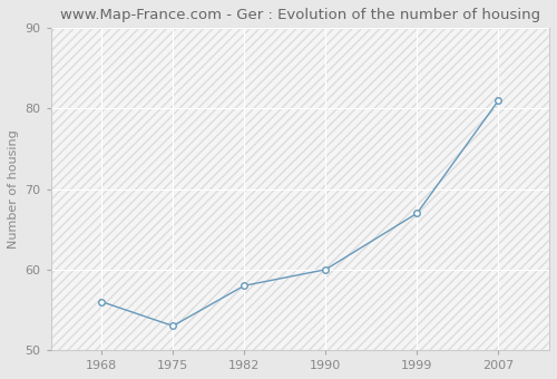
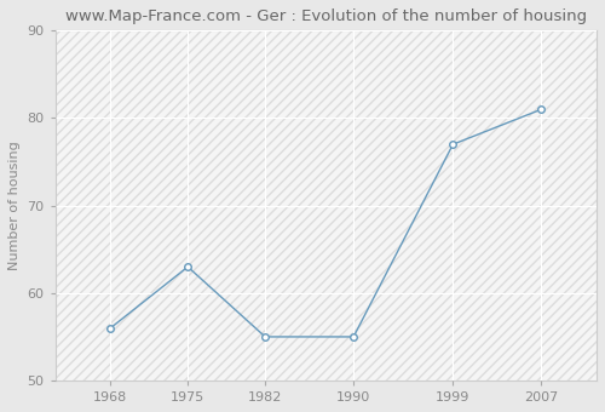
1975: 53 -> 63
1982: 58 -> 55
1990: 60 -> 55
1999: 67 -> 77
